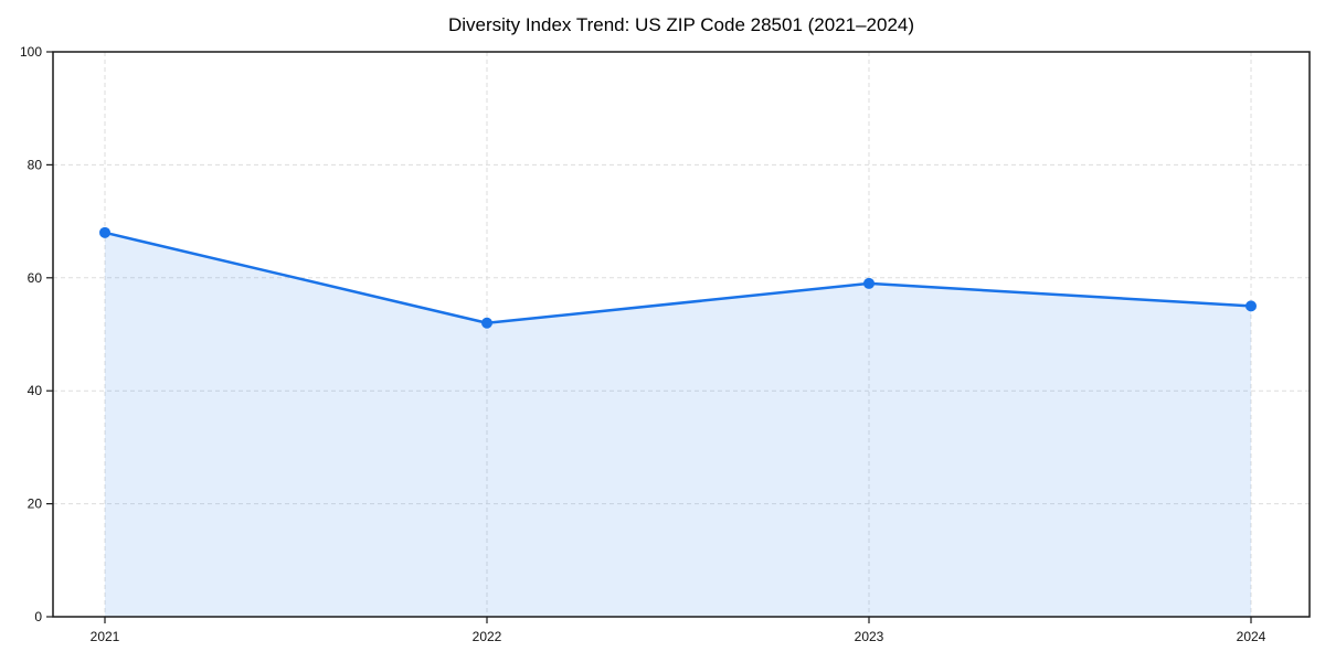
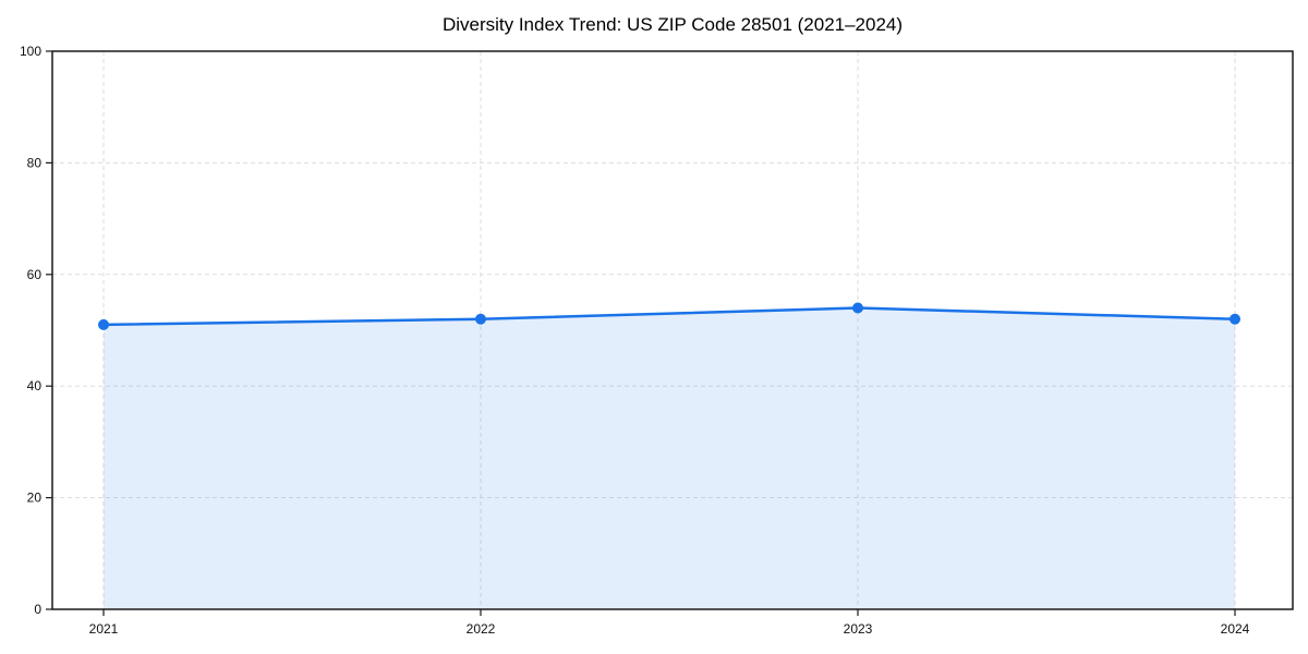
2021: 68 -> 51
2023: 59 -> 54
2024: 55 -> 52
